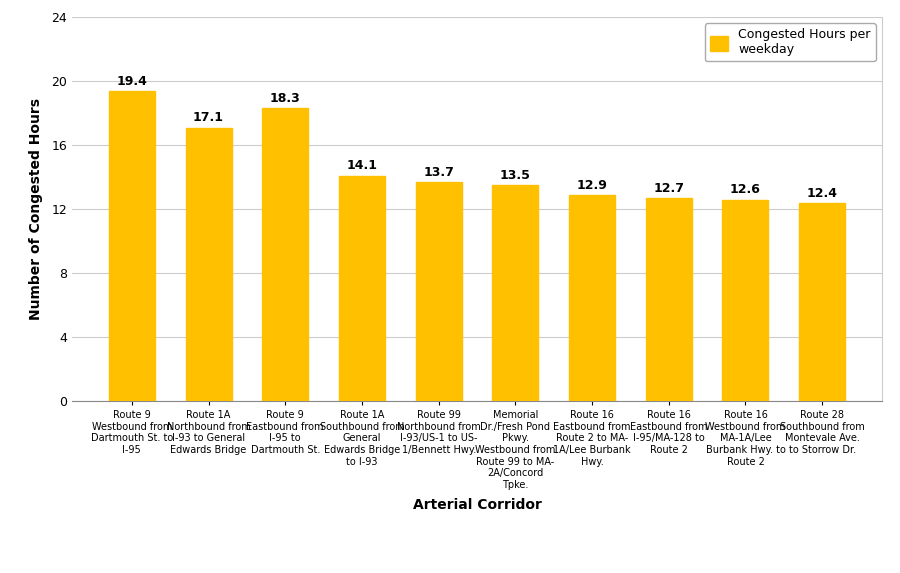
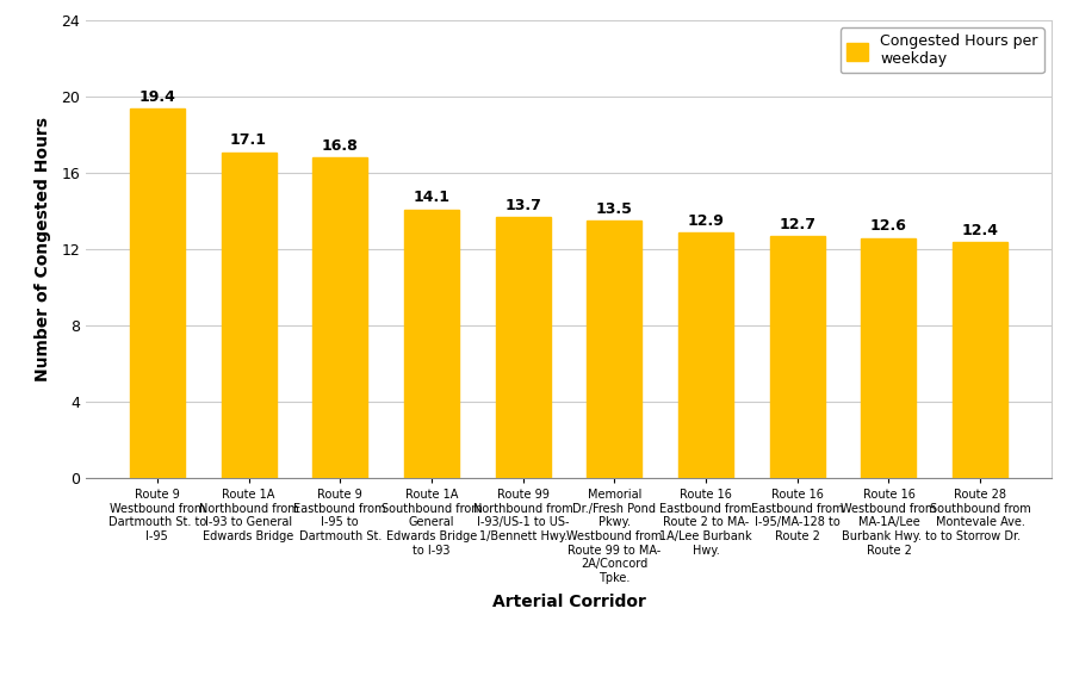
Route 9 Eastbound from I-95 to Dartmouth St.: 18.3 -> 16.8
